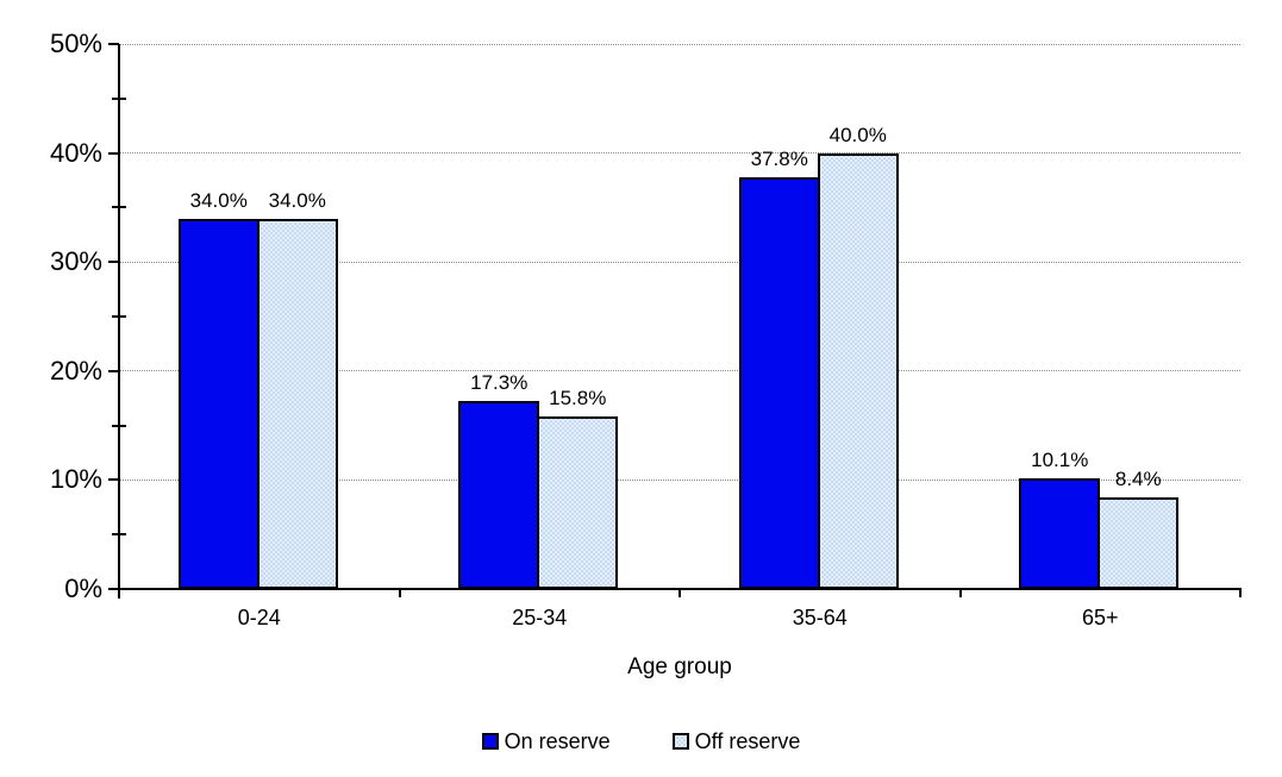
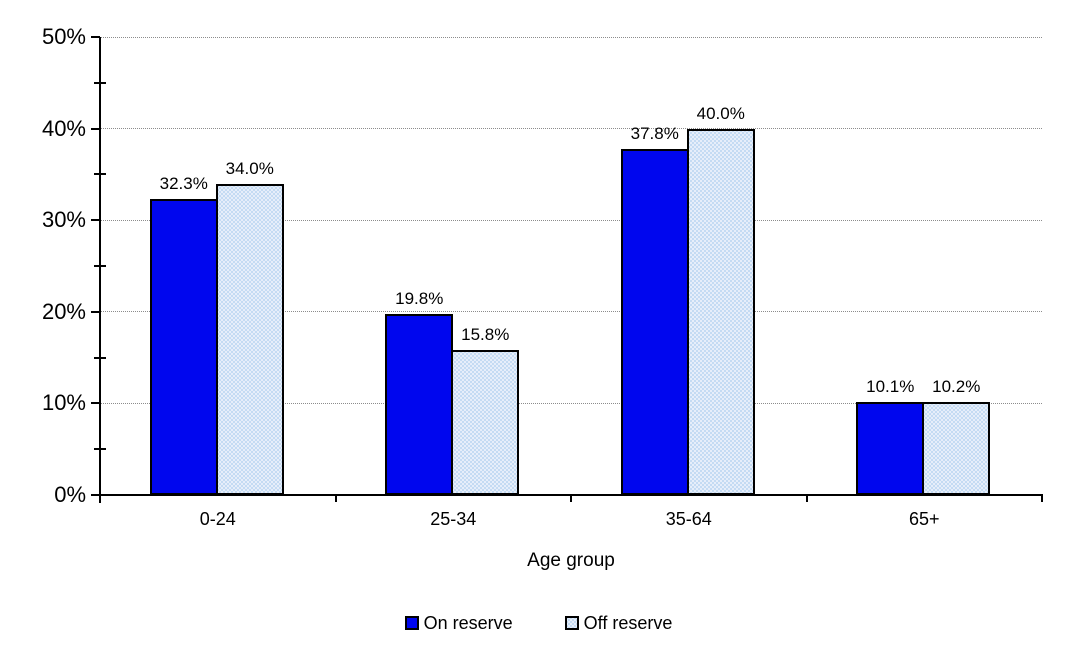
On reserve/0-24: 34.0% -> 32.3%
On reserve/25-34: 17.3% -> 19.8%
Off reserve/65+: 8.4% -> 10.2%
